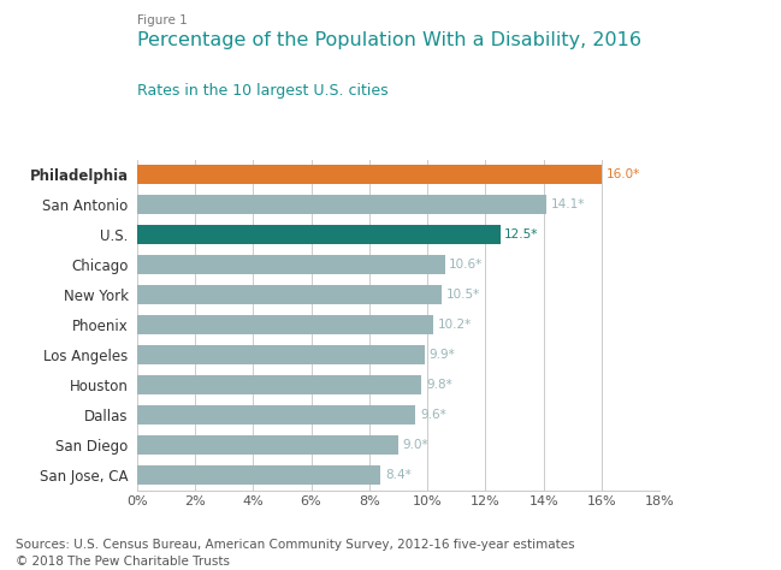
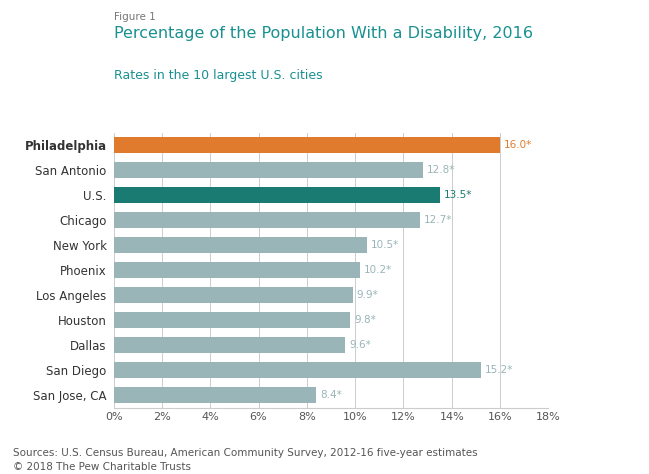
San Antonio: 14.1* -> 12.8*
U.S.: 12.5* -> 13.5*
Chicago: 10.6* -> 12.7*
San Diego: 9.0* -> 15.2*
